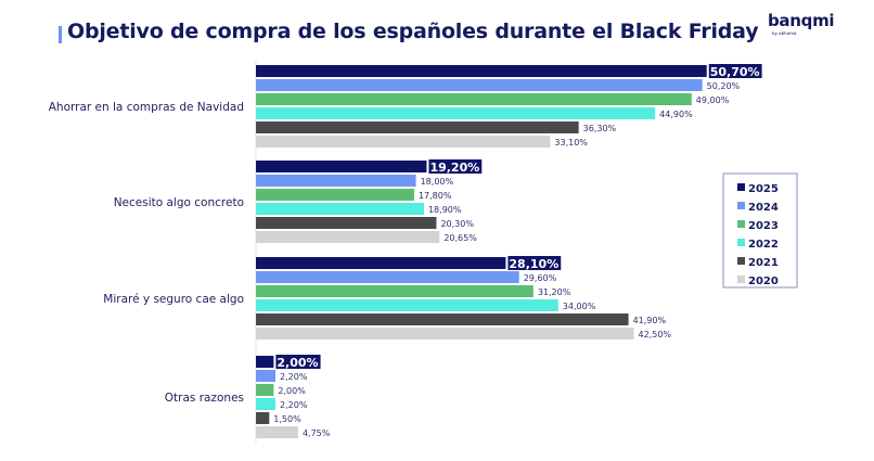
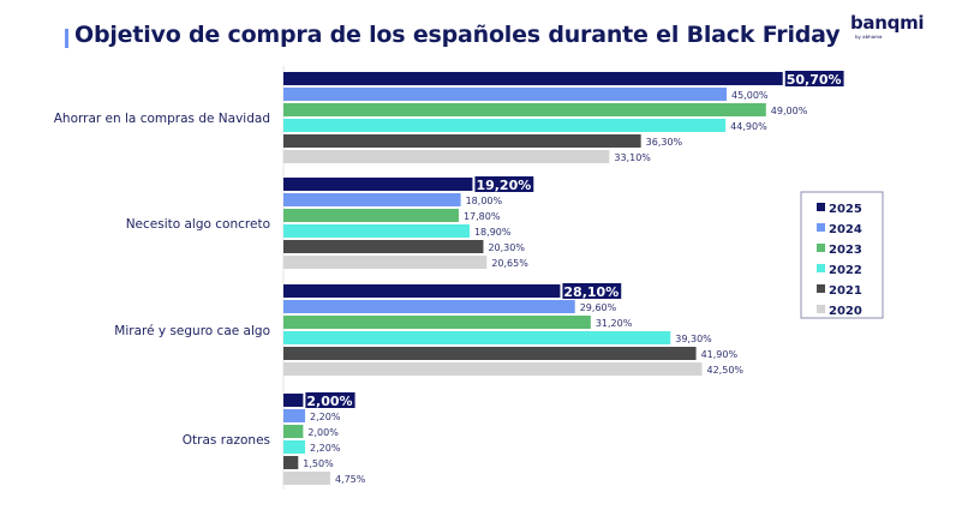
2024/Ahorrar en la compras de Navidad: 50,20% -> 45,00%
2022/Miraré y seguro cae algo: 34,00% -> 39,30%
